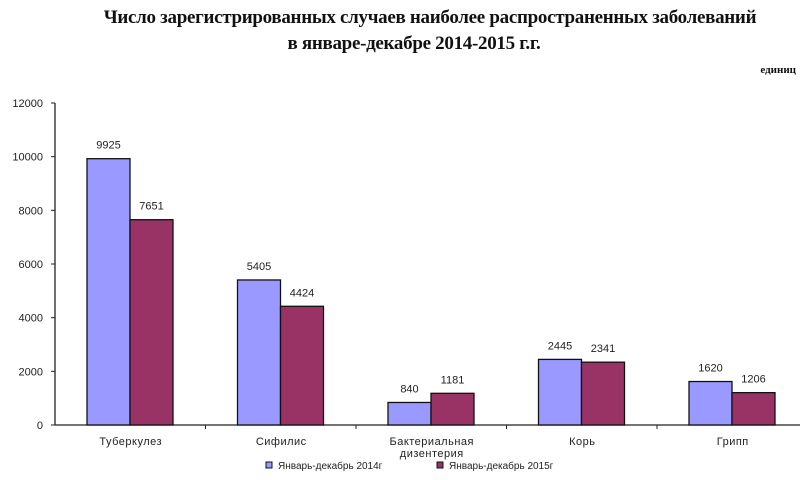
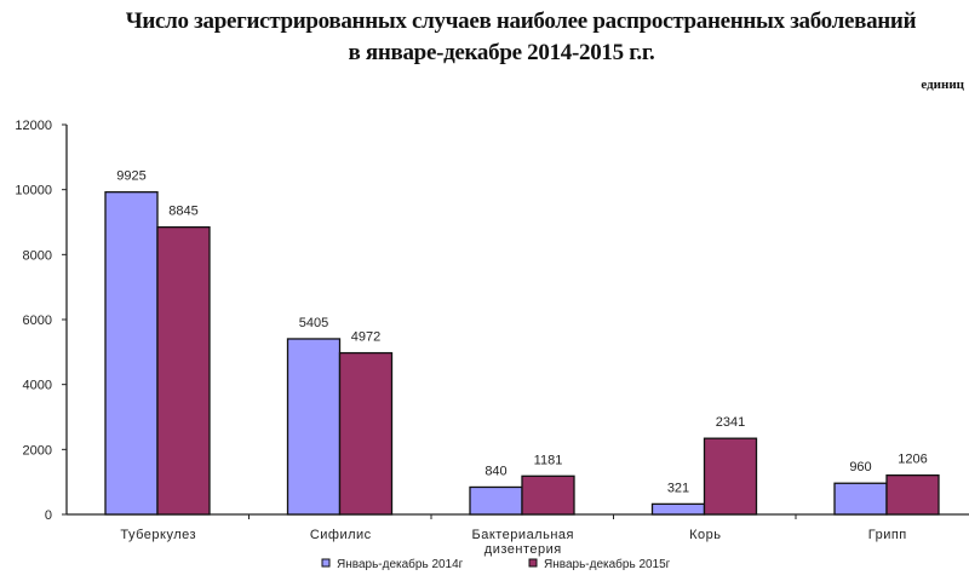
Январь-декабрь 2015г/Туберкулез: 7651 -> 8845
Январь-декабрь 2015г/Сифилис: 4424 -> 4972
Январь-декабрь 2014г/Корь: 2445 -> 321
Январь-декабрь 2014г/Грипп: 1620 -> 960
